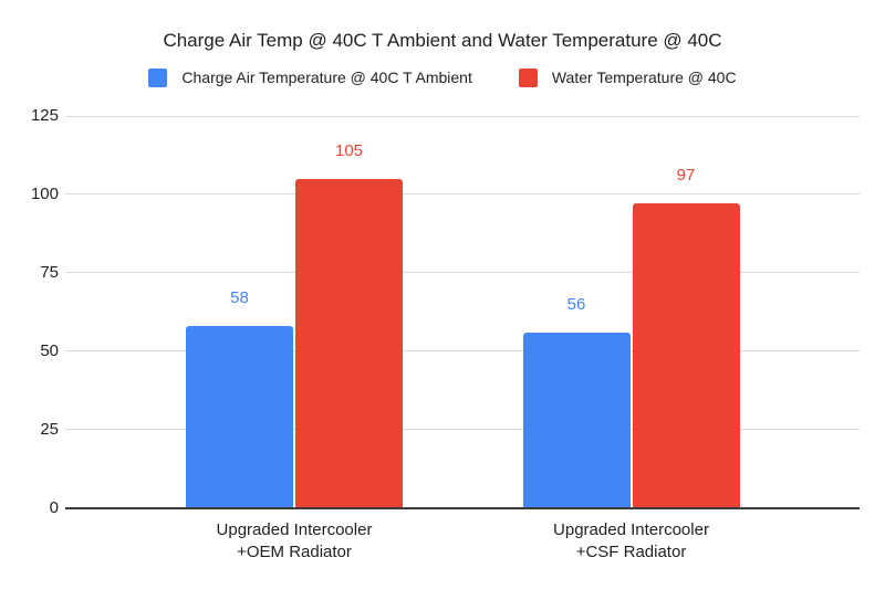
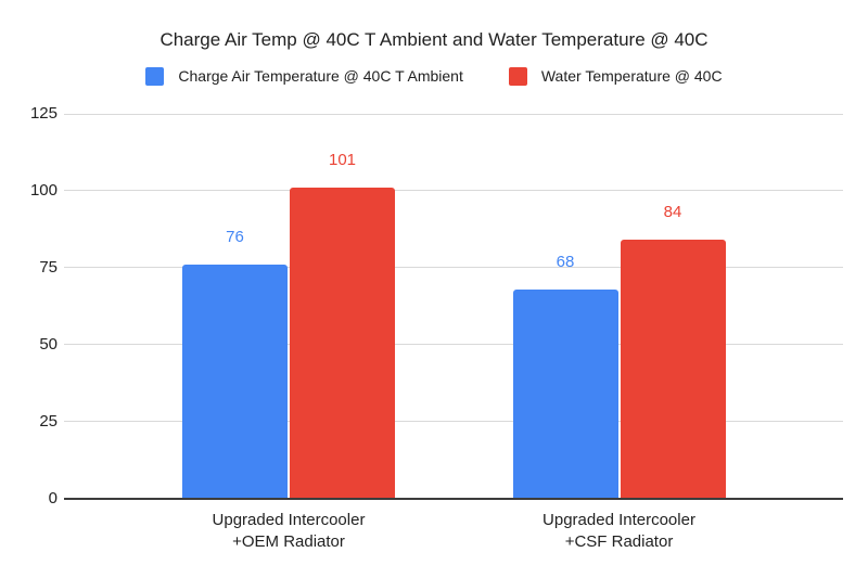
Charge Air Temperature @ 40C T Ambient/Upgraded Intercooler +OEM Radiator: 58 -> 76
Water Temperature @ 40C/Upgraded Intercooler +OEM Radiator: 105 -> 101
Charge Air Temperature @ 40C T Ambient/Upgraded Intercooler +CSF Radiator: 56 -> 68
Water Temperature @ 40C/Upgraded Intercooler +CSF Radiator: 97 -> 84
